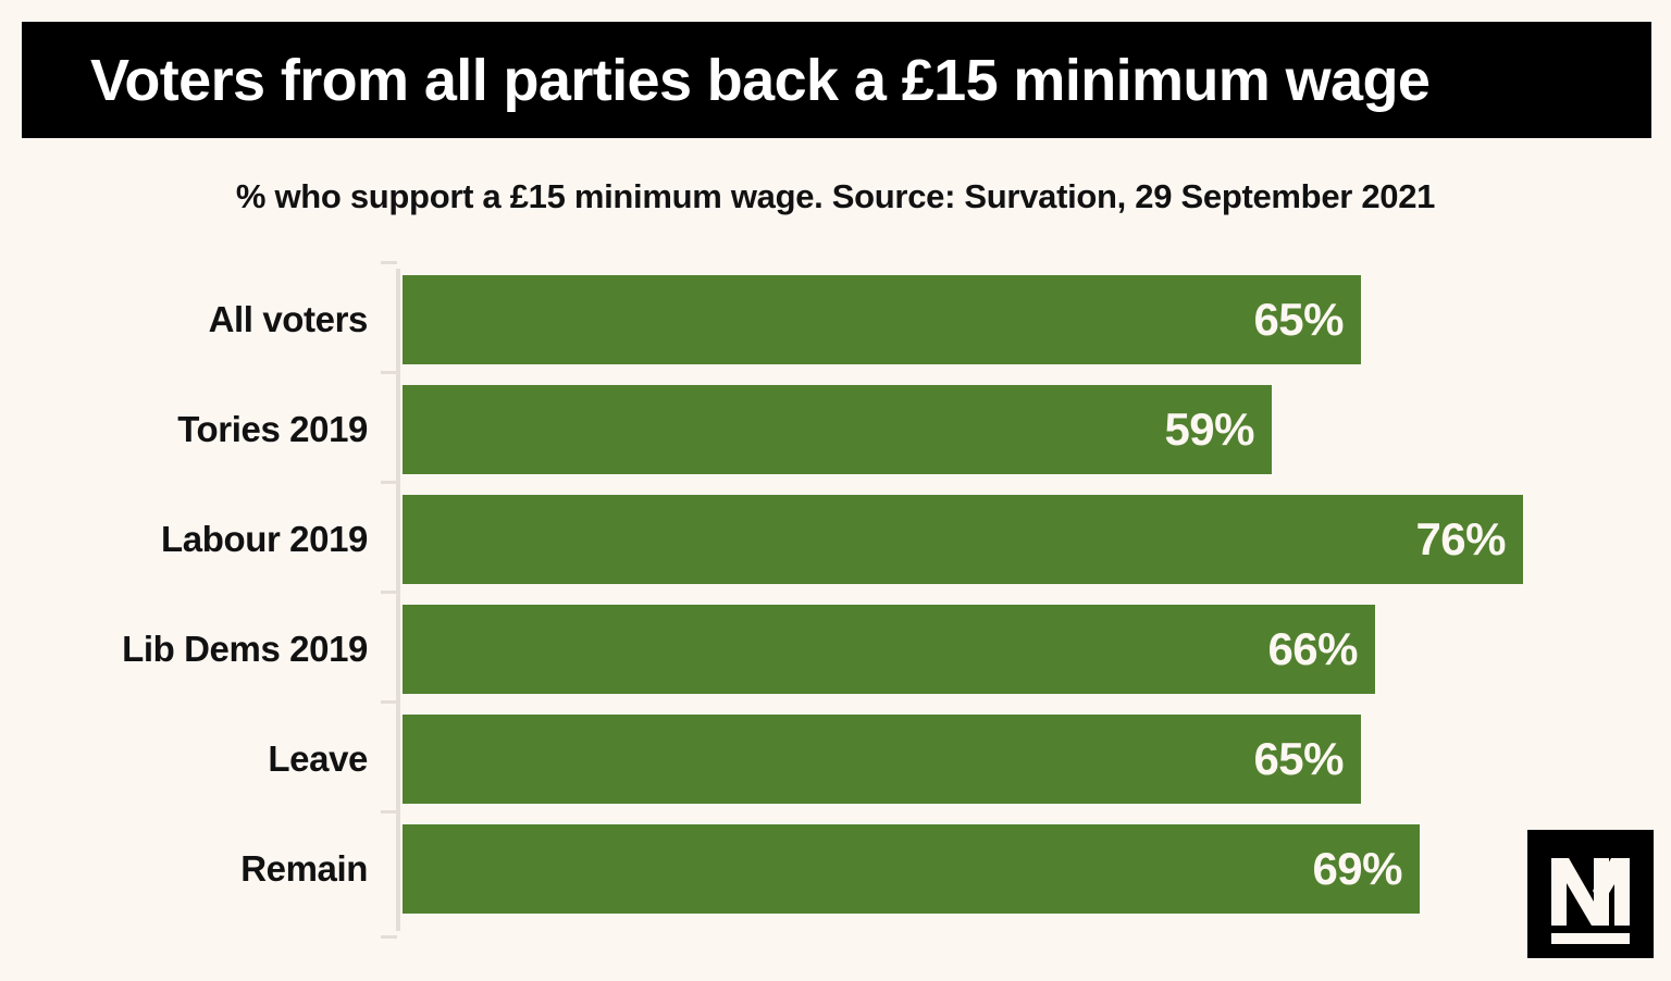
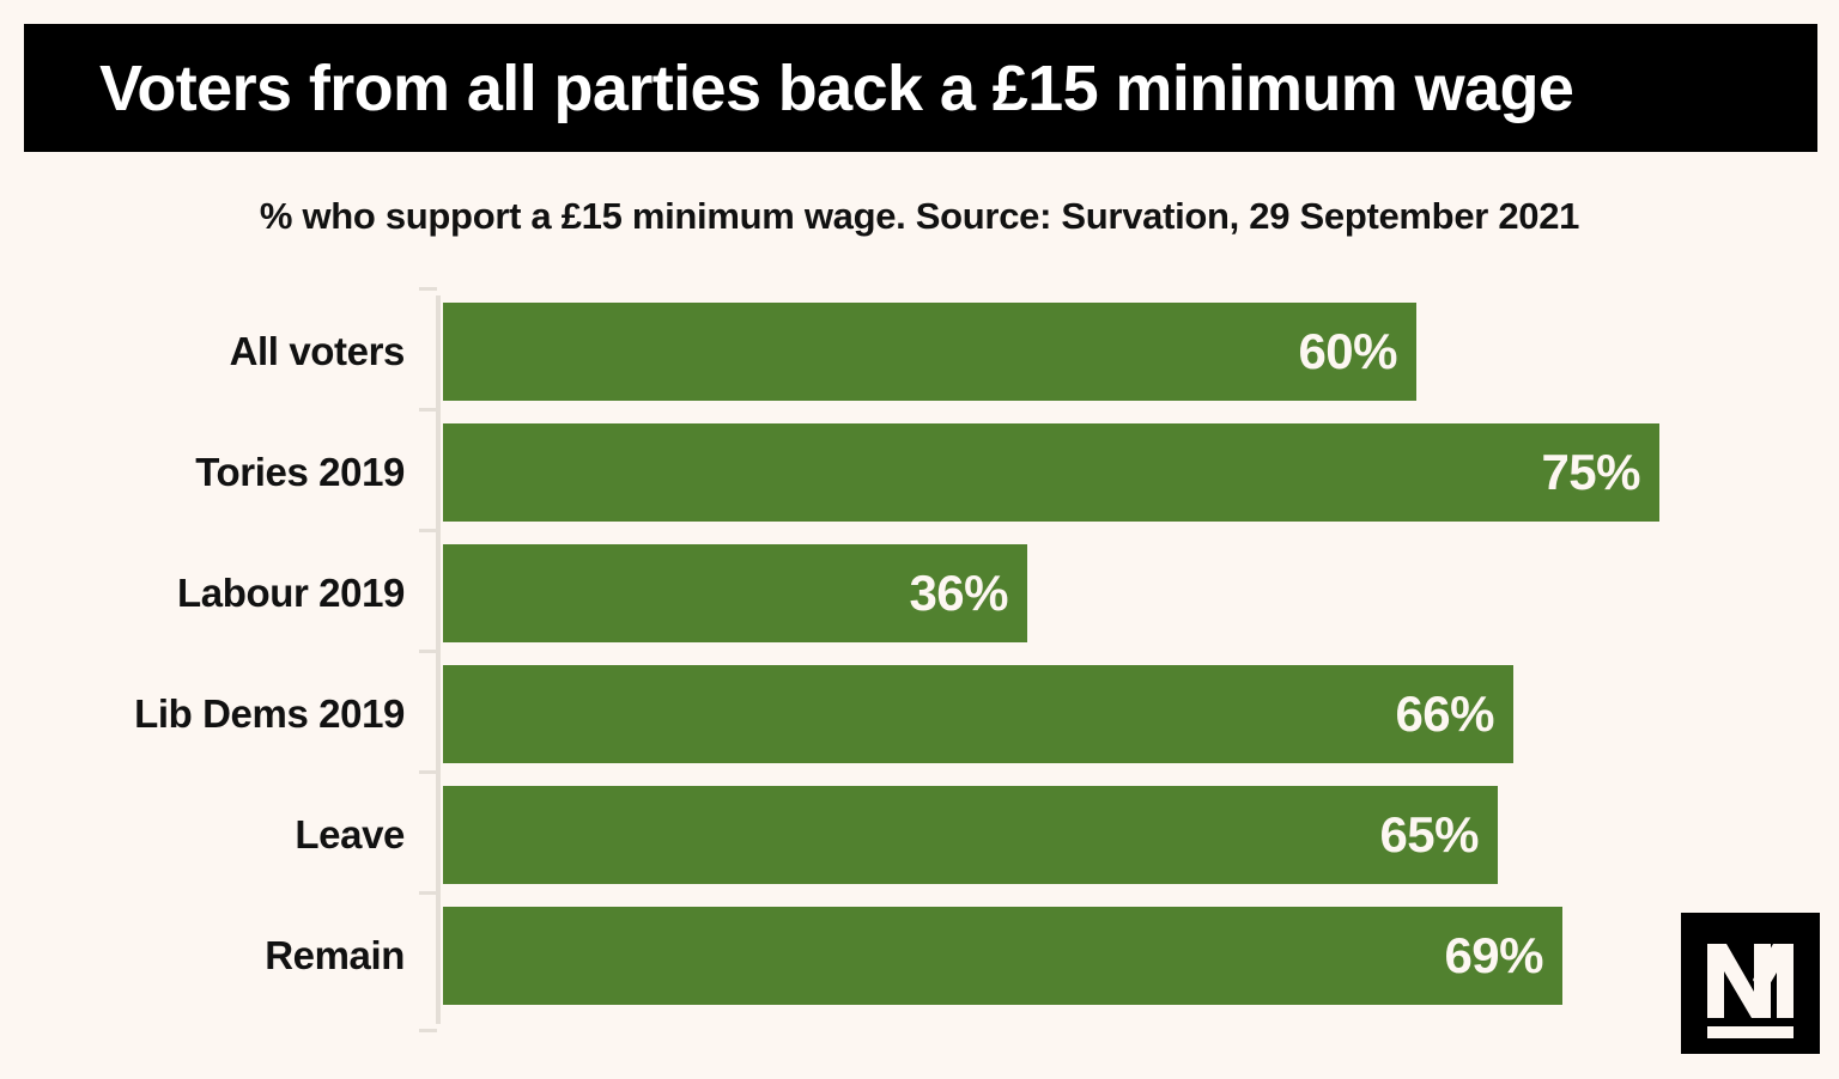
All voters: 65% -> 60%
Tories 2019: 59% -> 75%
Labour 2019: 76% -> 36%
